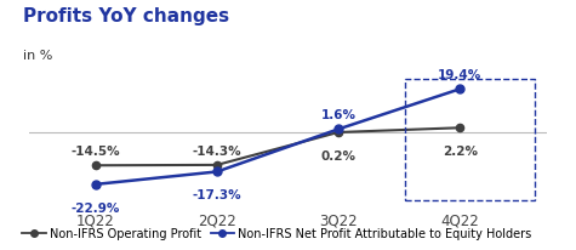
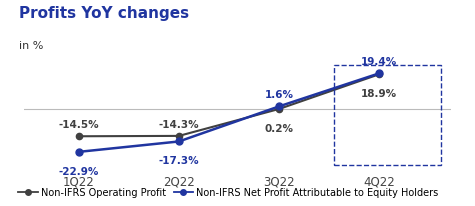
Non-IFRS Operating Profit/4Q22: 2.2% -> 18.9%
